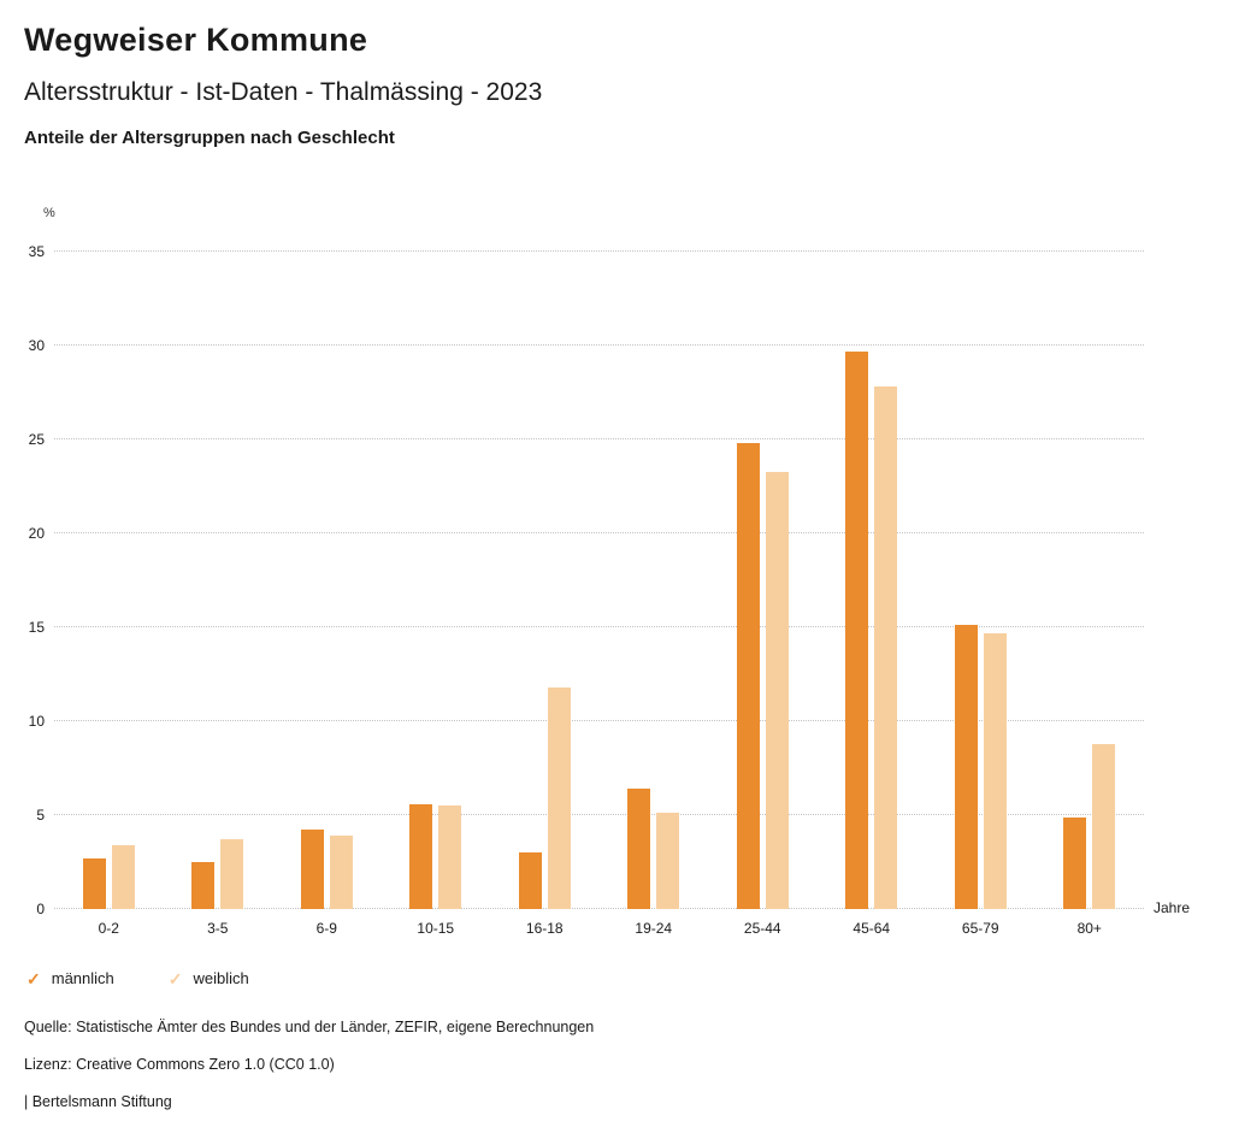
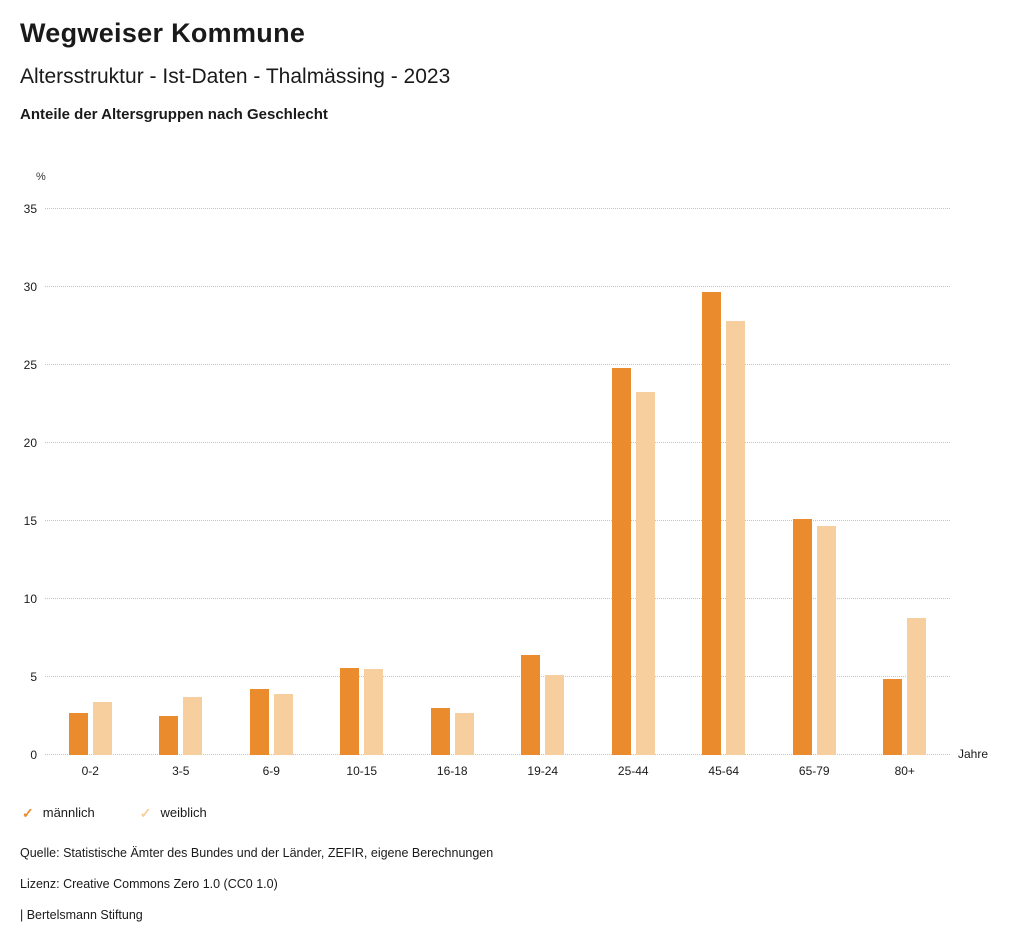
weiblich/16-18: 11.8 -> 2.7
